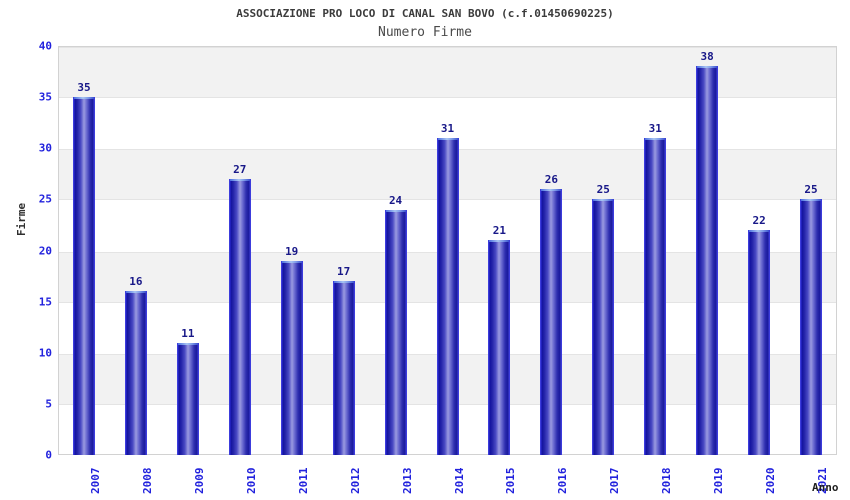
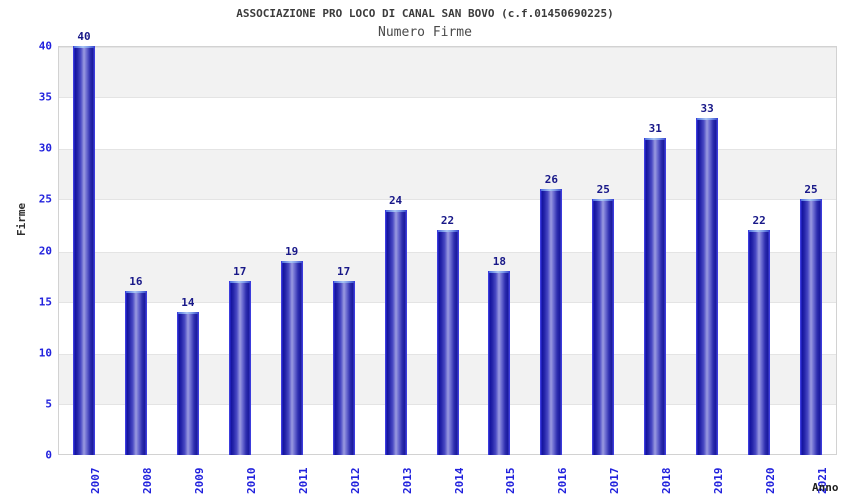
2007: 35 -> 40
2009: 11 -> 14
2010: 27 -> 17
2014: 31 -> 22
2015: 21 -> 18
2019: 38 -> 33
